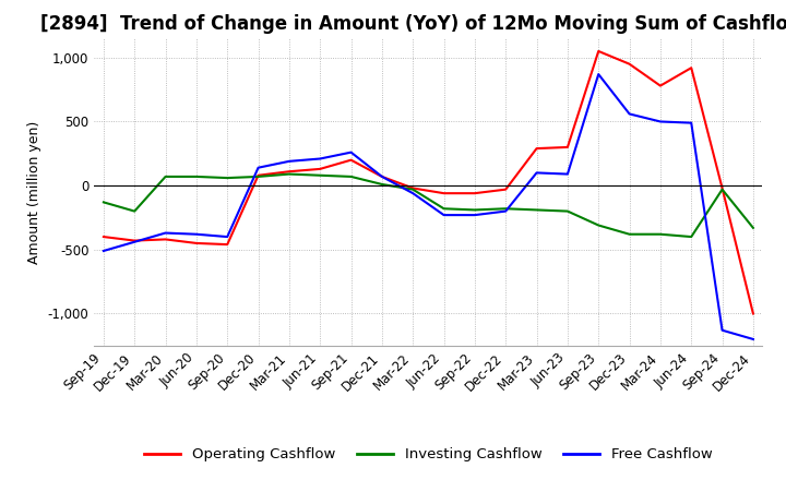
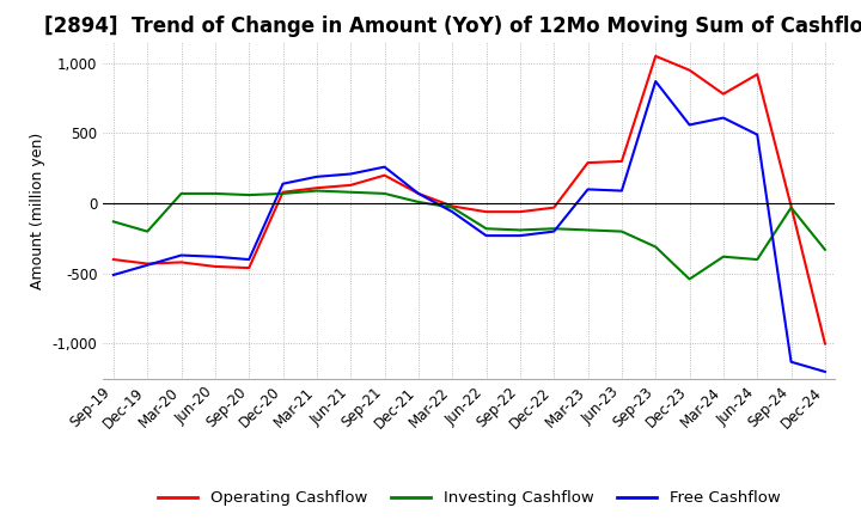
Investing Cashflow/Dec-23: -380 -> -540
Free Cashflow/Mar-24: 500 -> 610
